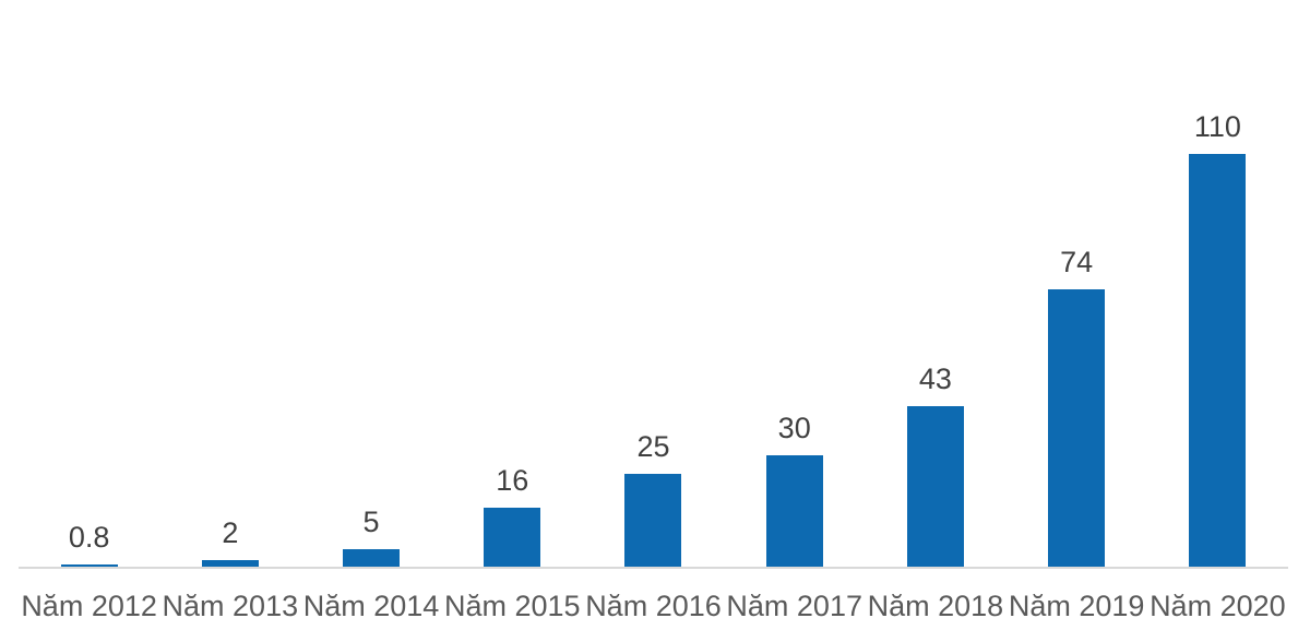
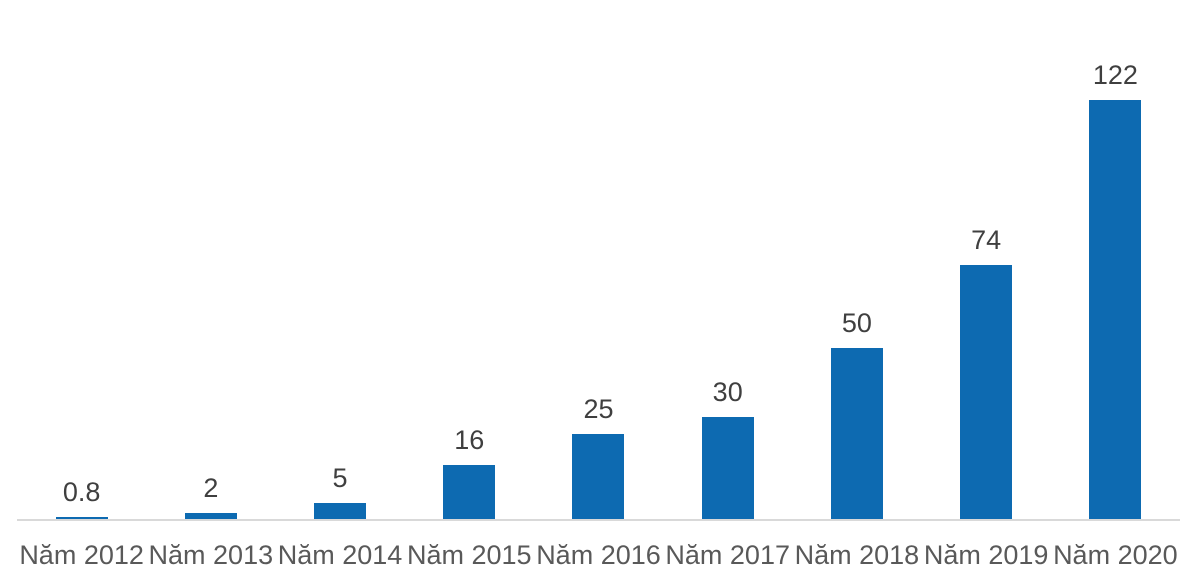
Năm 2018: 43 -> 50
Năm 2020: 110 -> 122
